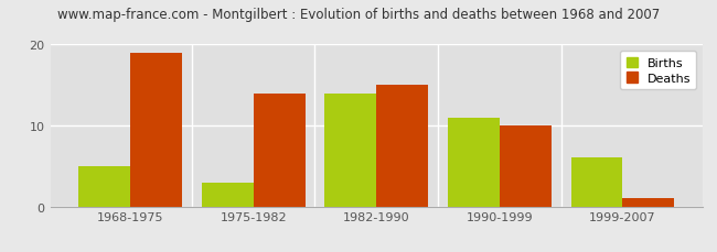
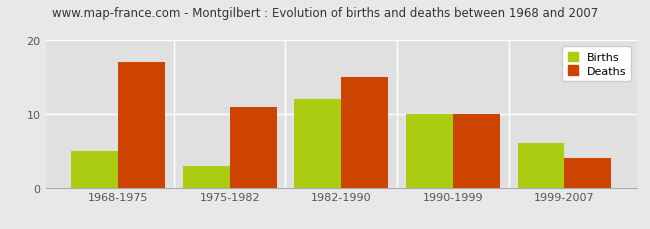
Deaths/1968-1975: 19 -> 17
Deaths/1975-1982: 14 -> 11
Births/1982-1990: 14 -> 12
Births/1990-1999: 11 -> 10
Deaths/1999-2007: 1 -> 4
